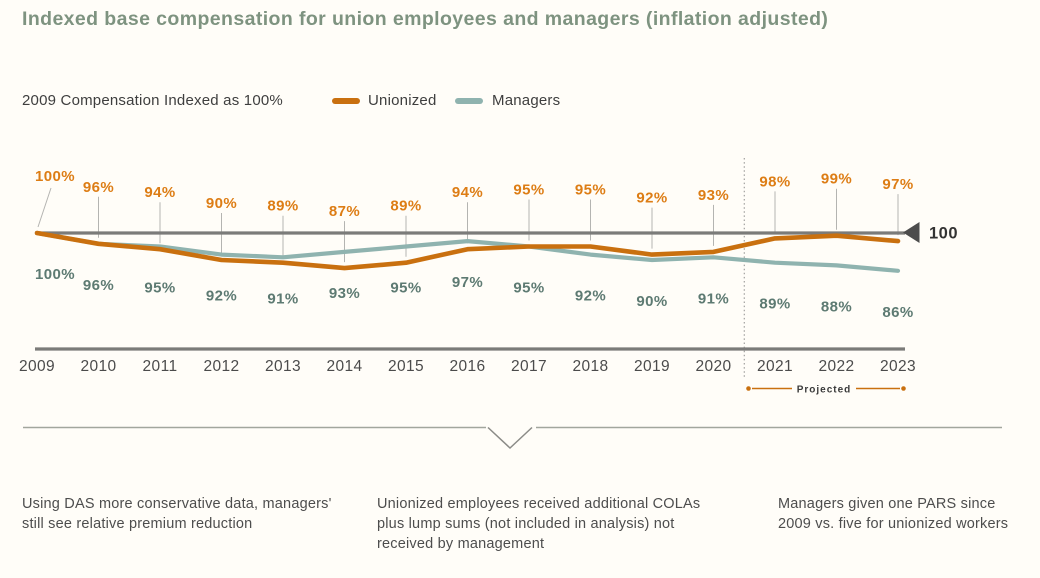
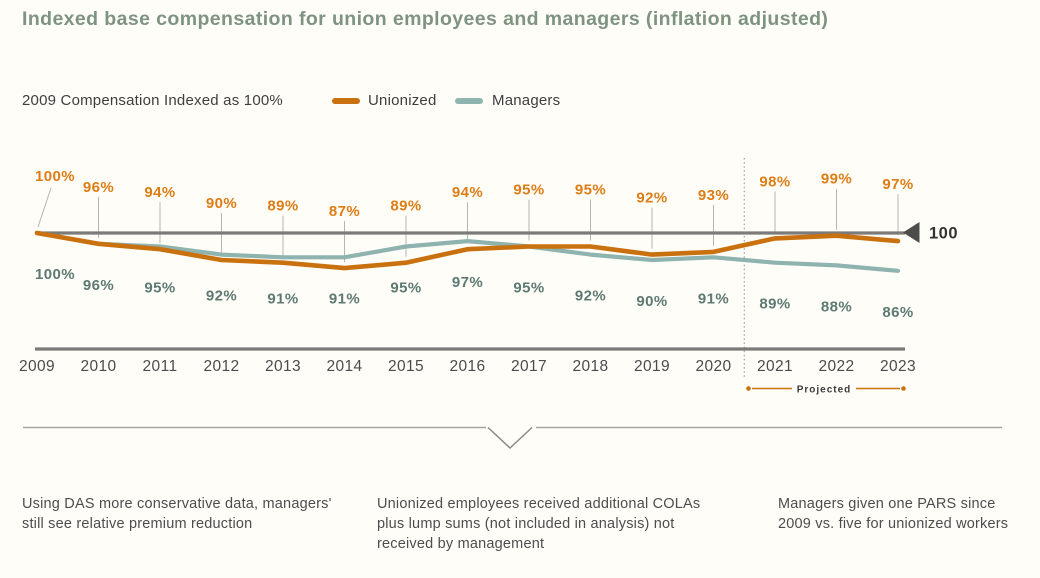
Managers/2014: 93% -> 91%
